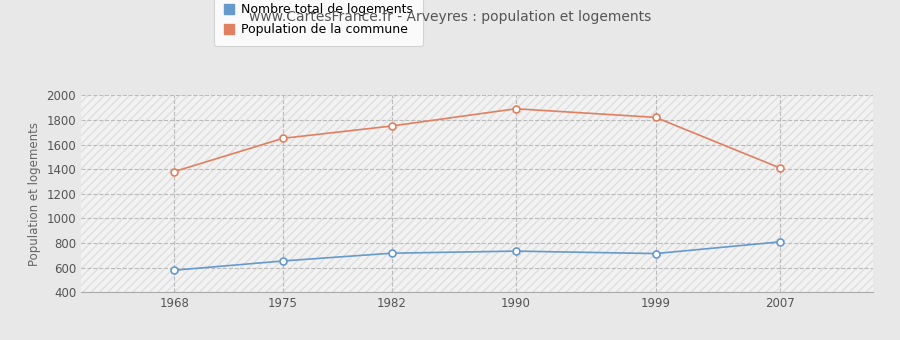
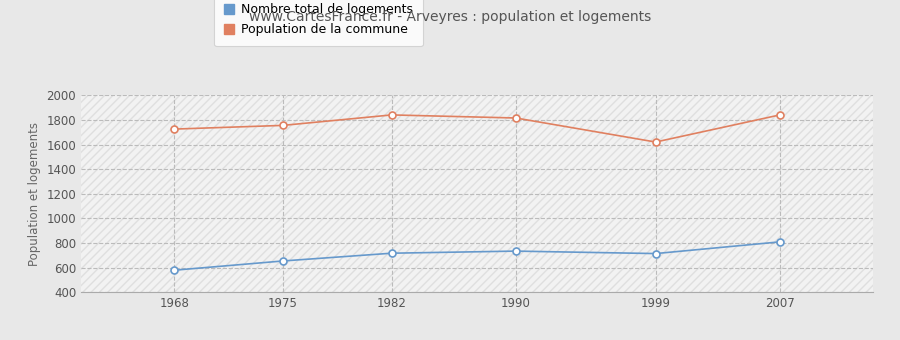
Population de la commune/1968: 1380 -> 1720
Population de la commune/1975: 1650 -> 1760
Population de la commune/1982: 1750 -> 1840
Population de la commune/1990: 1890 -> 1820
Population de la commune/1999: 1820 -> 1620
Population de la commune/2007: 1410 -> 1840
